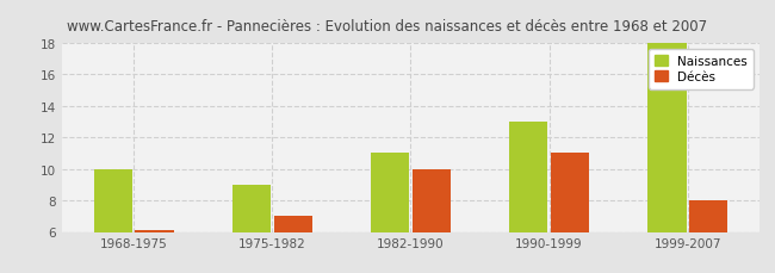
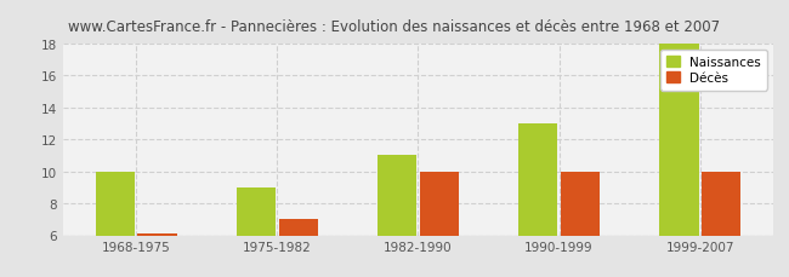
Décès/1990-1999: 11.0 -> 10.0
Décès/1999-2007: 8.0 -> 10.0
